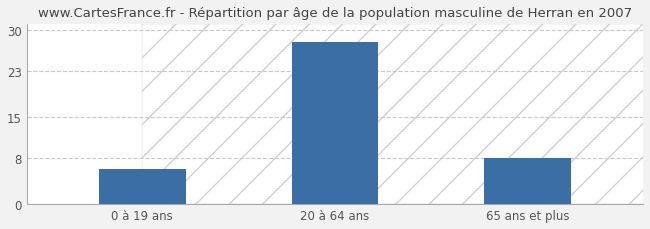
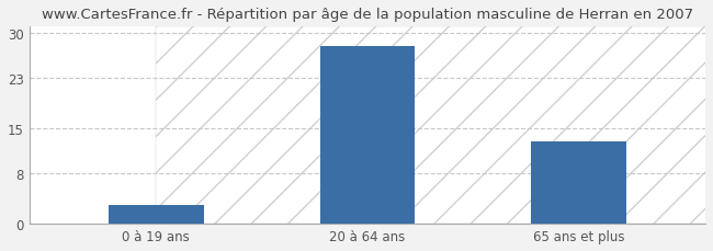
0 à 19 ans: 6 -> 3
65 ans et plus: 8 -> 13
